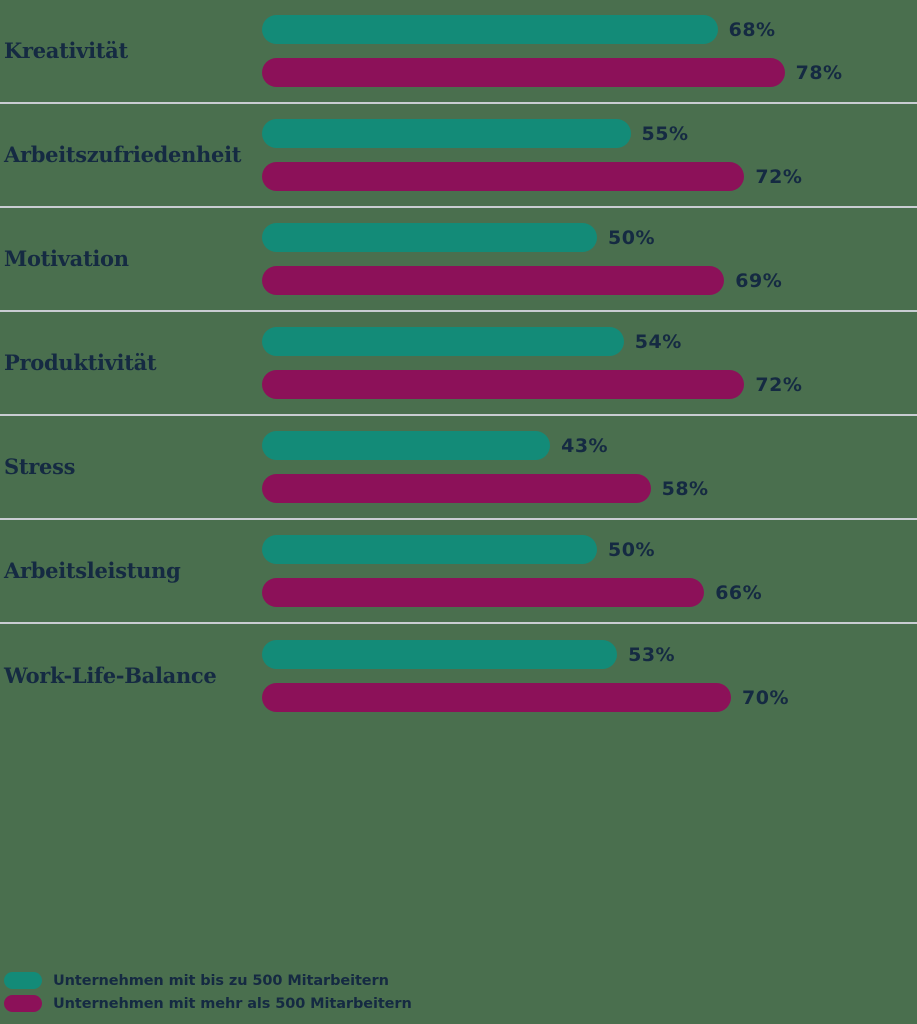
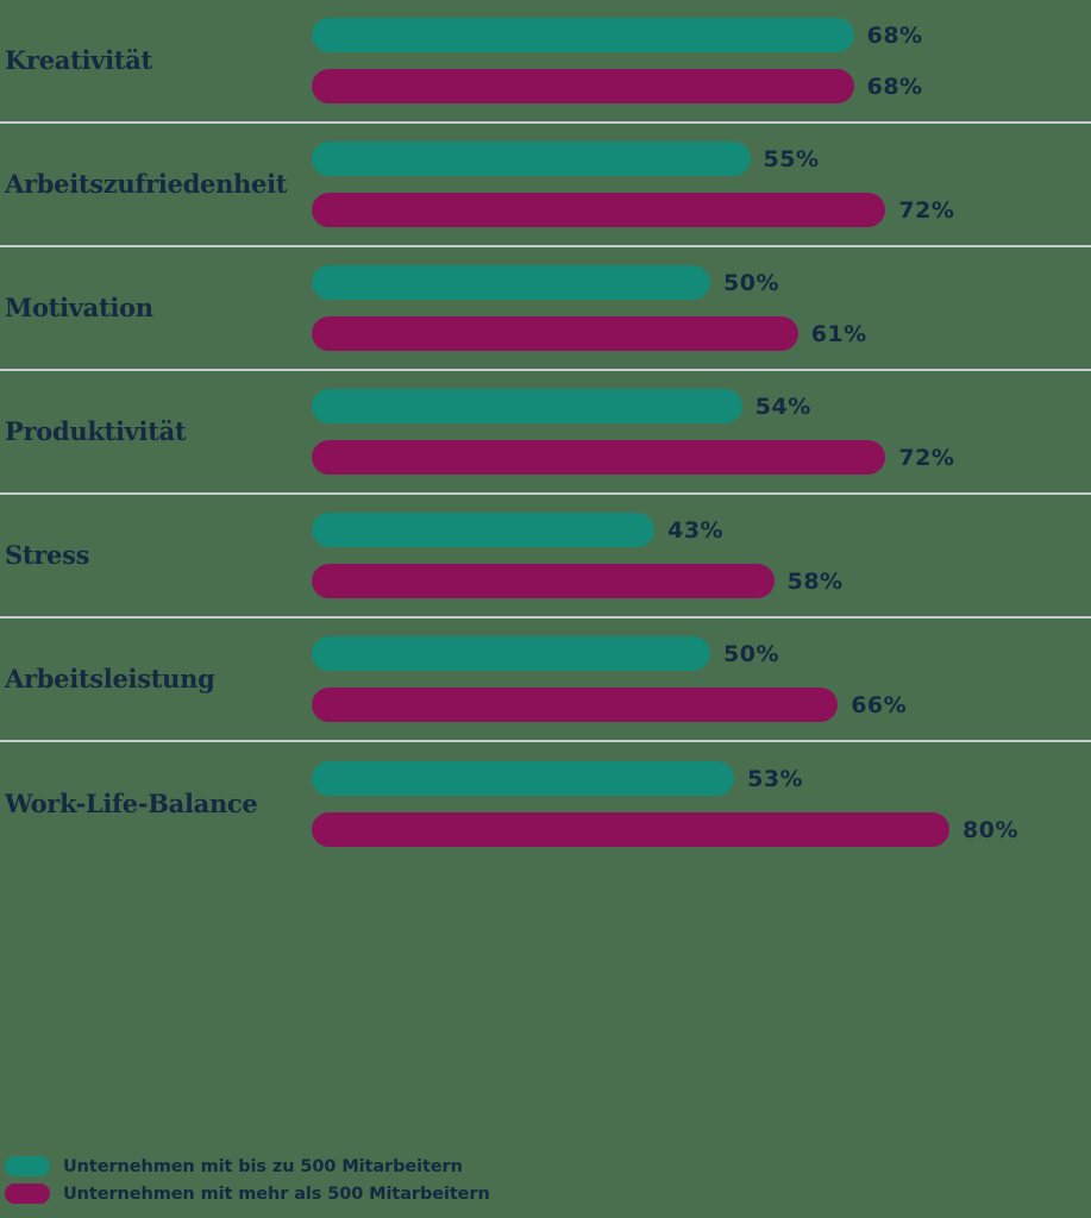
Unternehmen mit mehr als 500 Mitarbeitern/Kreativität: 78% -> 68%
Unternehmen mit mehr als 500 Mitarbeitern/Motivation: 69% -> 61%
Unternehmen mit mehr als 500 Mitarbeitern/Work-Life-Balance: 70% -> 80%
